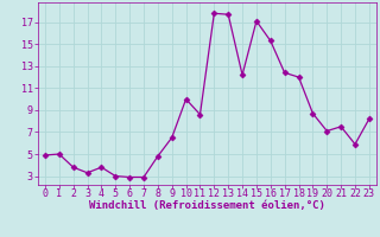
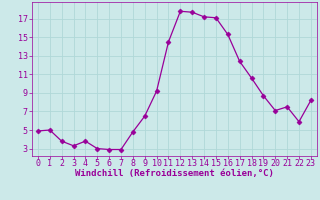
10: 10.0 -> 9.2
11: 8.6 -> 14.5
14: 12.2 -> 17.2
18: 12.0 -> 10.6
